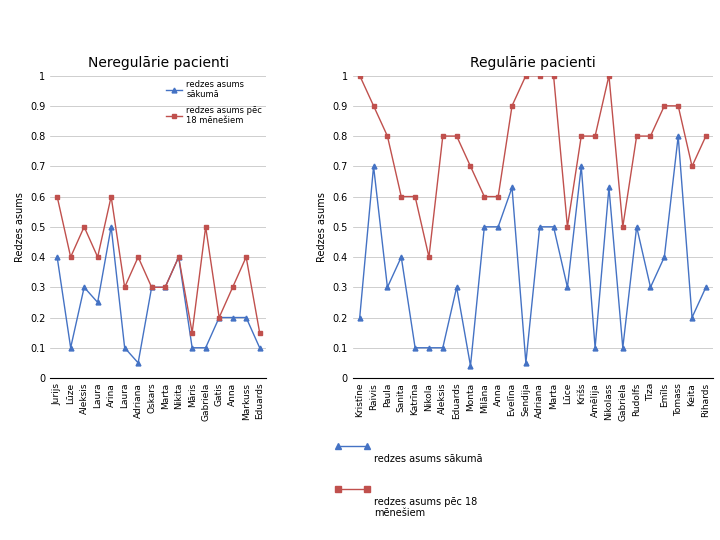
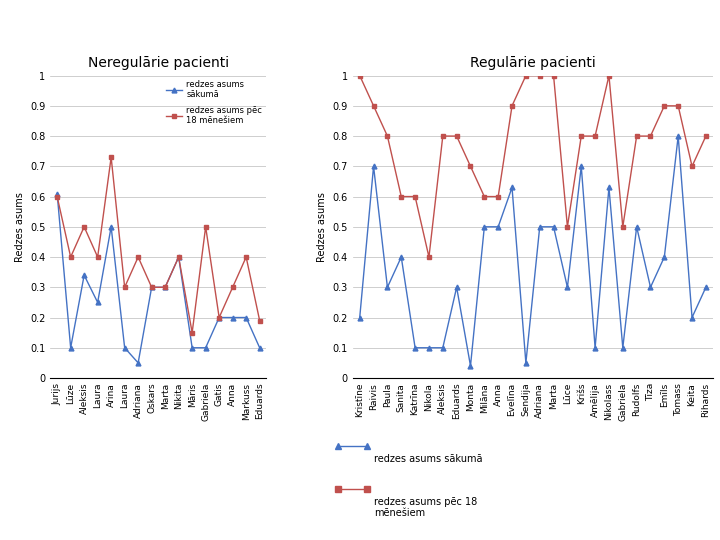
Neregulārie pacienti/redzes asums sākumā/Jurijs: 0.40 -> 0.61
Neregulārie pacienti/redzes asums sākumā/Aleksis: 0.30 -> 0.34
Neregulārie pacienti/redzes asums pēc 18 mēnešiem/Arina: 0.60 -> 0.73
Neregulārie pacienti/redzes asums pēc 18 mēnešiem/Eduards: 0.15 -> 0.19
